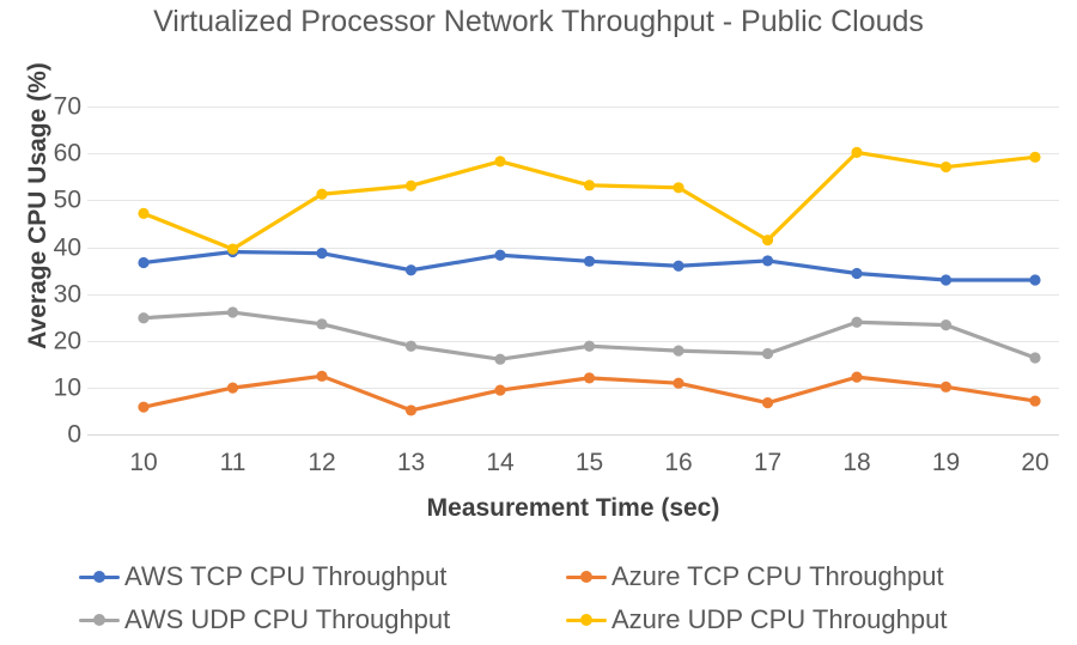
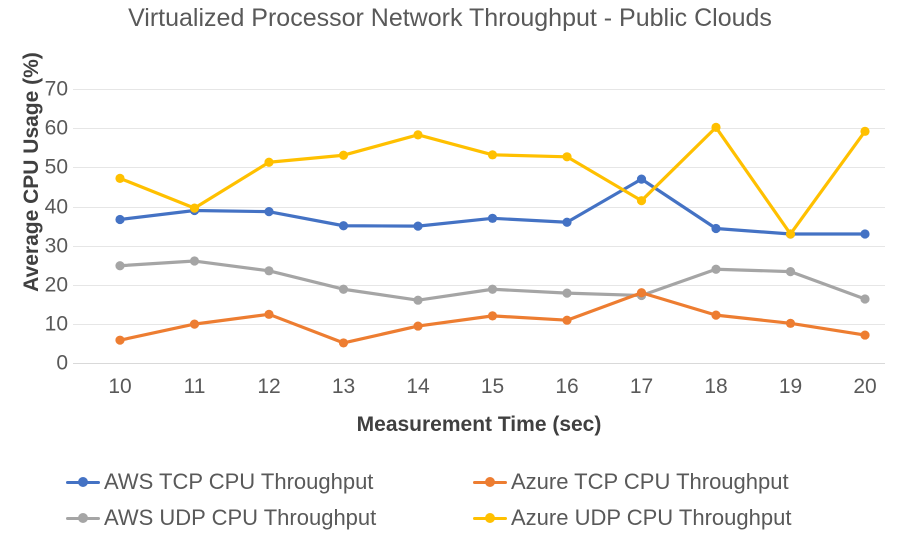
AWS TCP CPU Throughput/14: 38 -> 35
AWS TCP CPU Throughput/17: 37 -> 47
Azure TCP CPU Throughput/17: 7 -> 18
Azure UDP CPU Throughput/19: 57 -> 33
